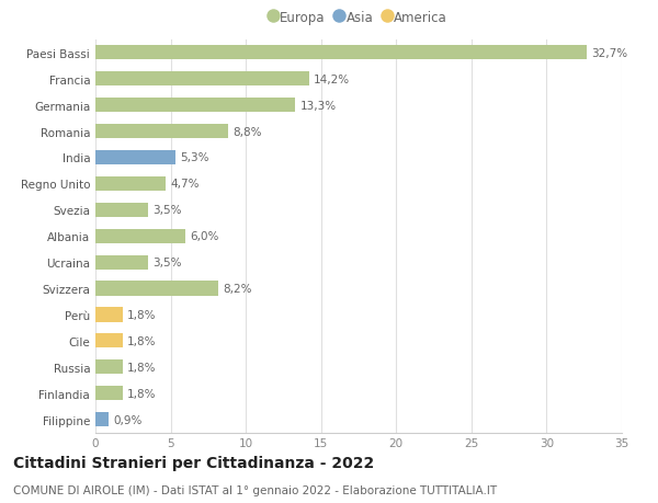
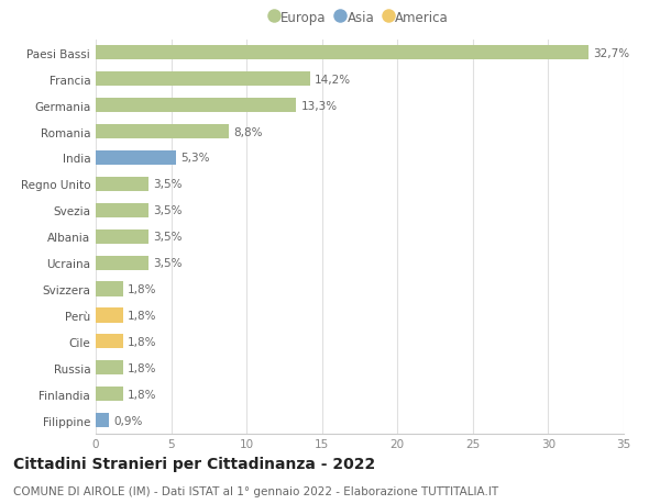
Regno Unito: 4,7% -> 3,5%
Albania: 6,0% -> 3,5%
Svizzera: 8,2% -> 1,8%
